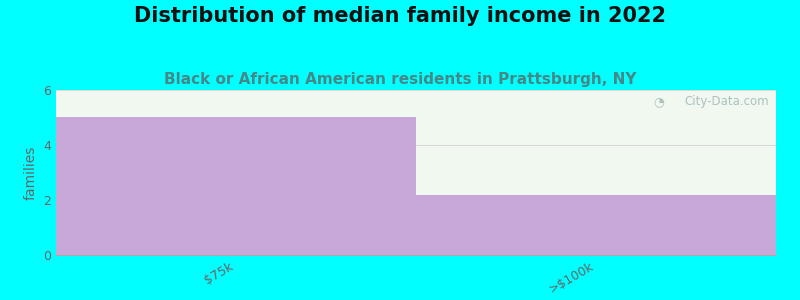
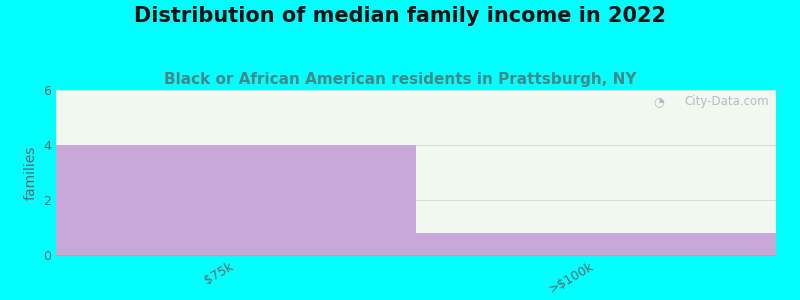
$75k: 5.0 -> 4.0
>$100k: 2.2 -> 0.8
